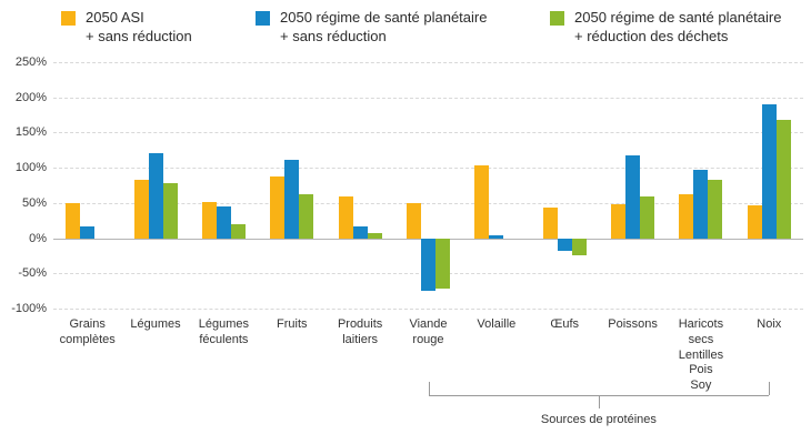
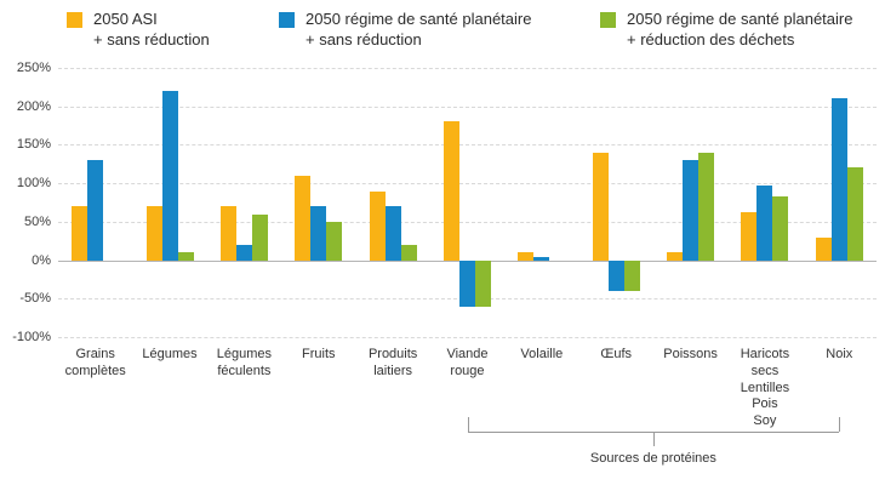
2050 ASI + sans réduction/Grains complètes: 50% -> 70%
2050 régime de santé planétaire + sans réduction/Grains complètes: 20% -> 130%
2050 ASI + sans réduction/Légumes: 80% -> 70%
2050 régime de santé planétaire + sans réduction/Légumes: 120% -> 220%
2050 régime de santé planétaire + réduction des déchets/Légumes: 80% -> 10%
2050 ASI + sans réduction/Légumes féculents: 50% -> 70%
2050 régime de santé planétaire + sans réduction/Légumes féculents: 40% -> 20%
2050 régime de santé planétaire + réduction des déchets/Légumes féculents: 20% -> 60%
2050 ASI + sans réduction/Fruits: 90% -> 110%
2050 régime de santé planétaire + sans réduction/Fruits: 110% -> 70%
2050 régime de santé planétaire + réduction des déchets/Fruits: 60% -> 50%
2050 ASI + sans réduction/Produits laitiers: 60% -> 90%
2050 régime de santé planétaire + sans réduction/Produits laitiers: 20% -> 70%
2050 régime de santé planétaire + réduction des déchets/Produits laitiers: 10% -> 20%
2050 ASI + sans réduction/Viande rouge: 50% -> 180%
2050 régime de santé planétaire + sans réduction/Viande rouge: -80% -> -60%
2050 régime de santé planétaire + réduction des déchets/Viande rouge: -70% -> -60%
2050 ASI + sans réduction/Volaille: 100% -> 10%
2050 ASI + sans réduction/Œufs: 40% -> 140%
2050 régime de santé planétaire + sans réduction/Œufs: -20% -> -40%
2050 régime de santé planétaire + réduction des déchets/Œufs: -20% -> -40%
2050 ASI + sans réduction/Poissons: 50% -> 10%
2050 régime de santé planétaire + sans réduction/Poissons: 120% -> 130%
2050 régime de santé planétaire + réduction des déchets/Poissons: 60% -> 140%
2050 ASI + sans réduction/Noix: 50% -> 30%
2050 régime de santé planétaire + sans réduction/Noix: 190% -> 210%
2050 régime de santé planétaire + réduction des déchets/Noix: 170% -> 120%
